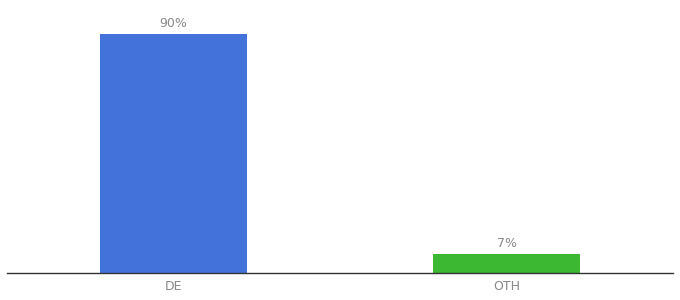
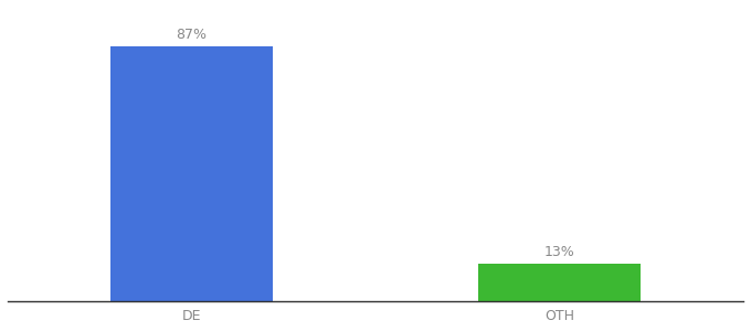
DE: 90% -> 87%
OTH: 7% -> 13%
